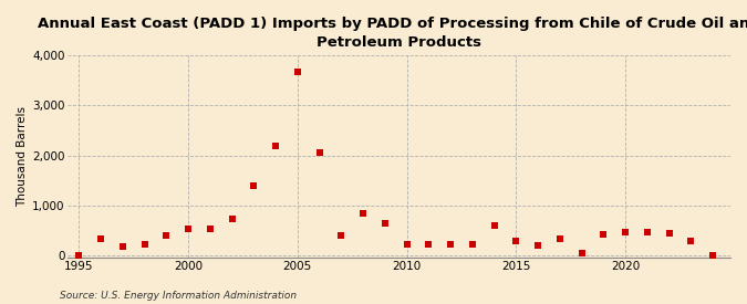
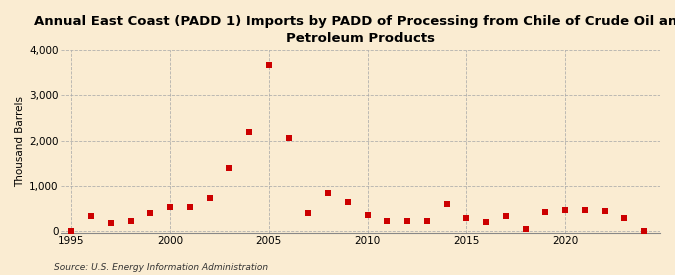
2010: 220 -> 350
